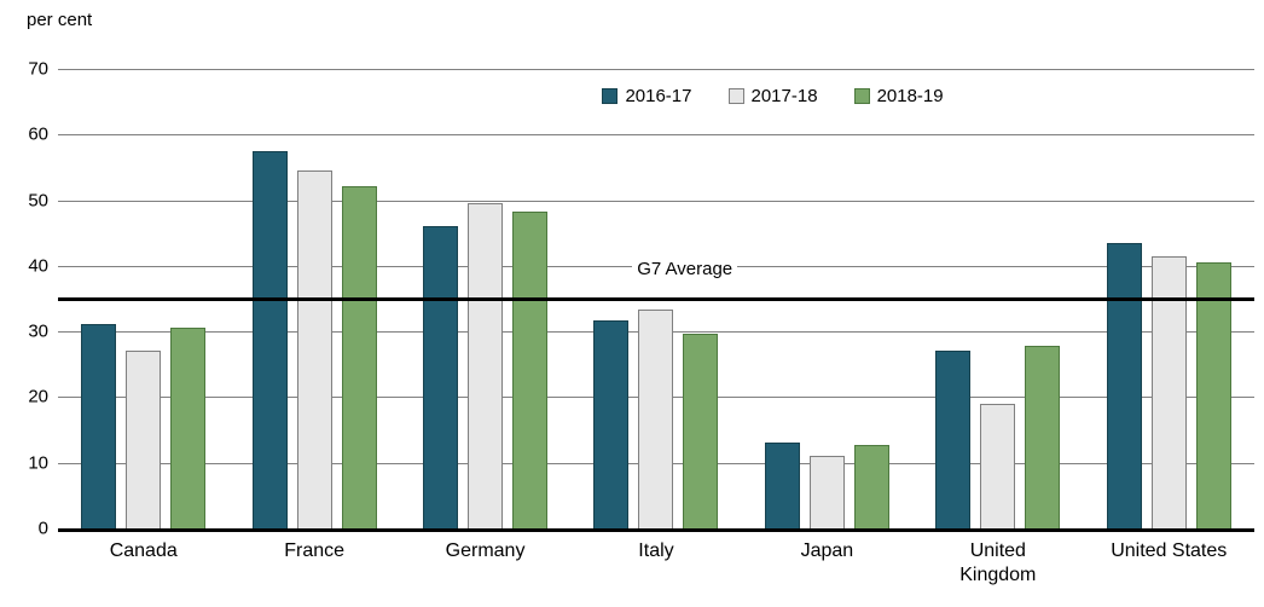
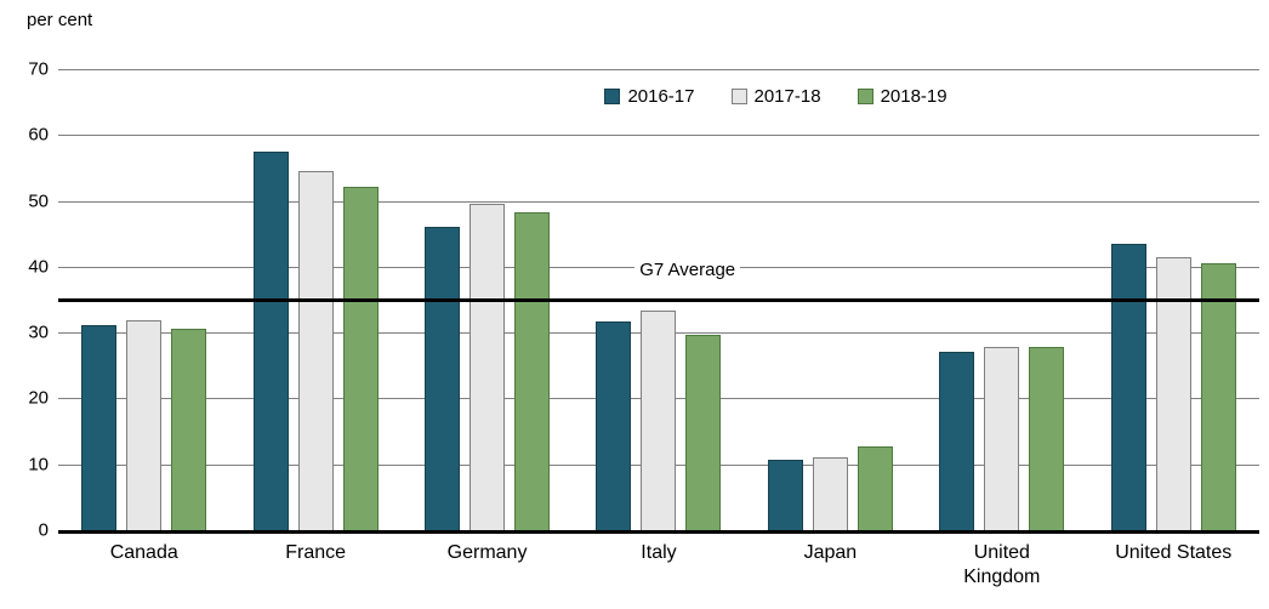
2017-18/Canada: 27 -> 32
2016-17/Japan: 13 -> 11
2017-18/United Kingdom: 19 -> 28
